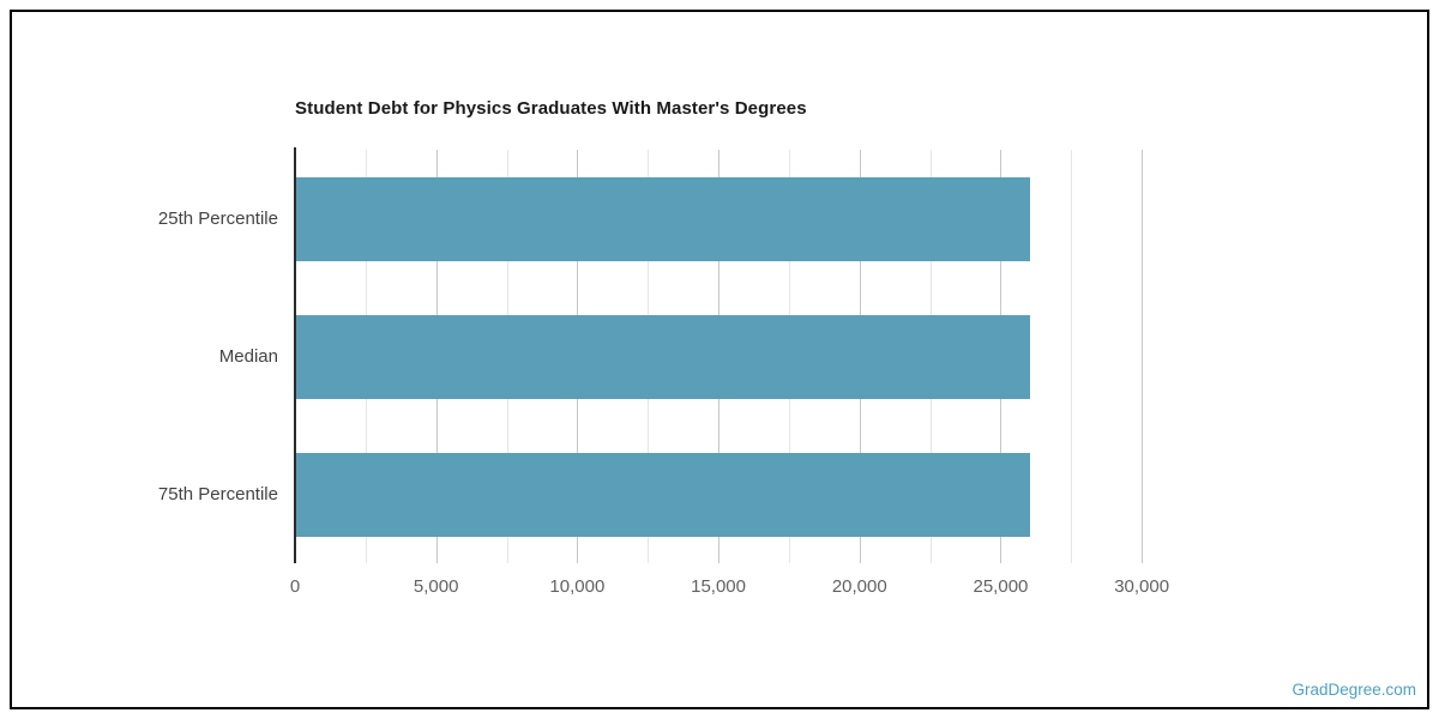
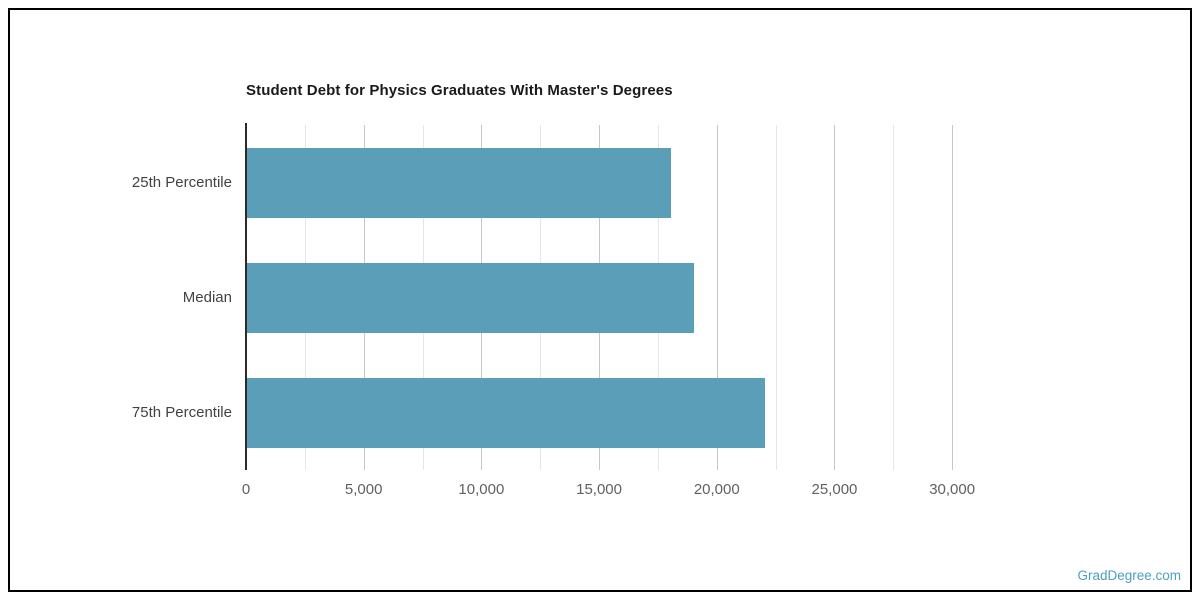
25th Percentile: 26000 -> 18000
Median: 26000 -> 19000
75th Percentile: 26000 -> 22000
